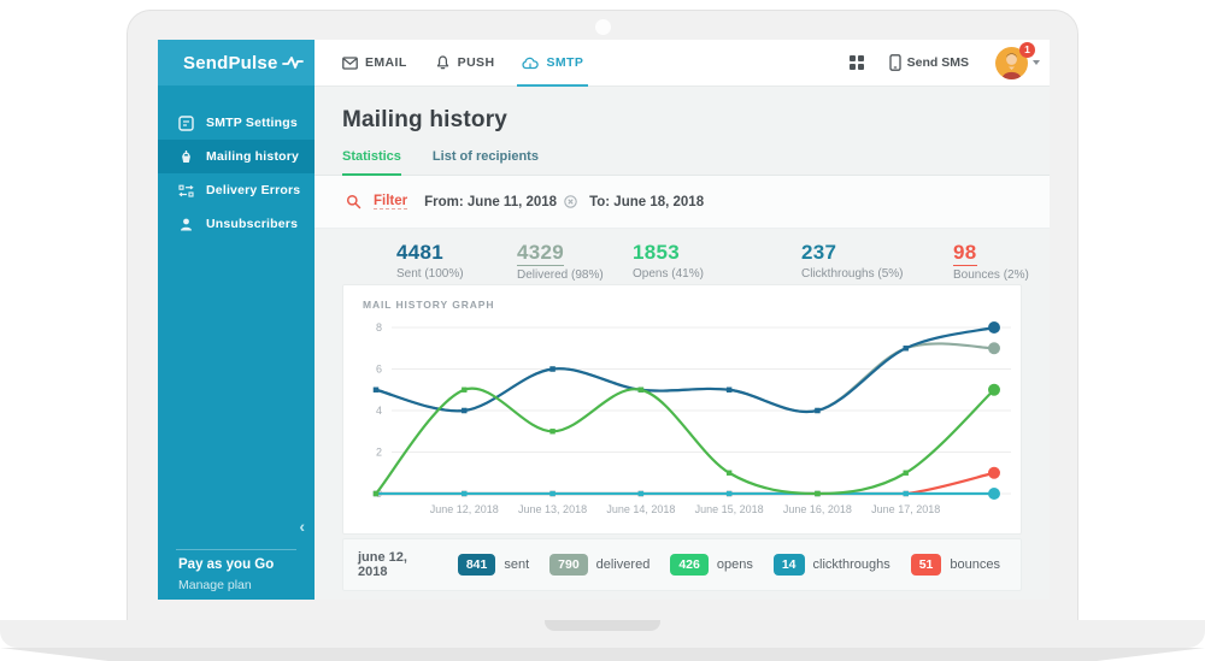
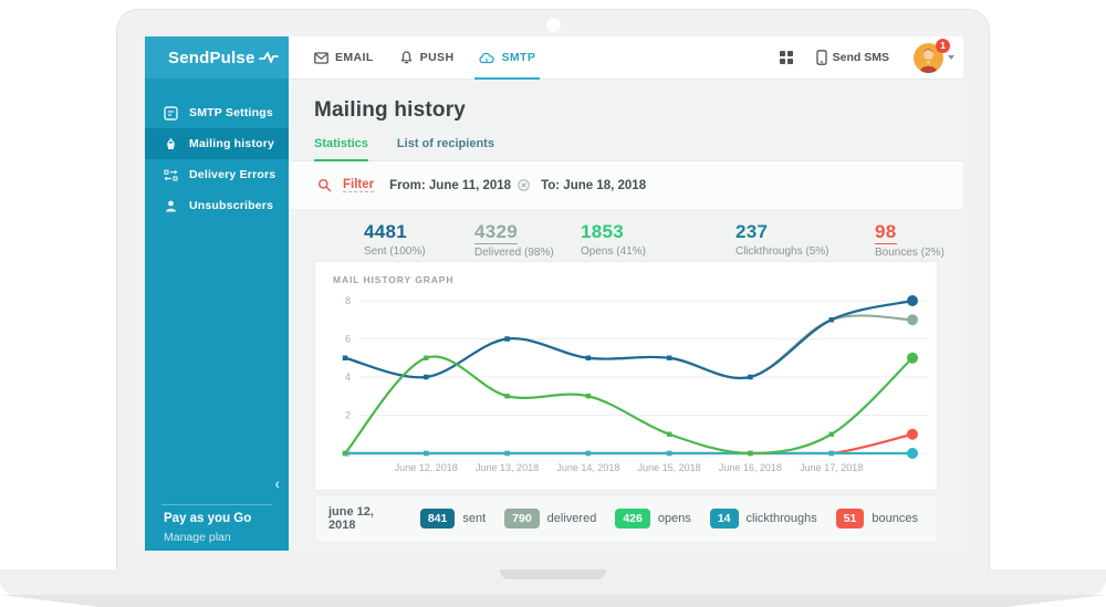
opens/June 14, 2018: 5 -> 3
